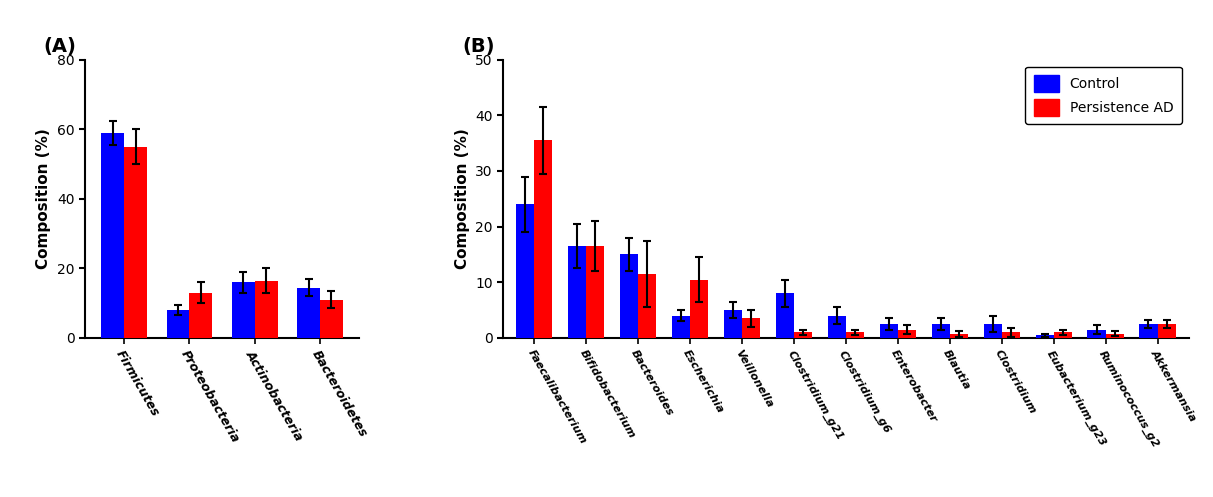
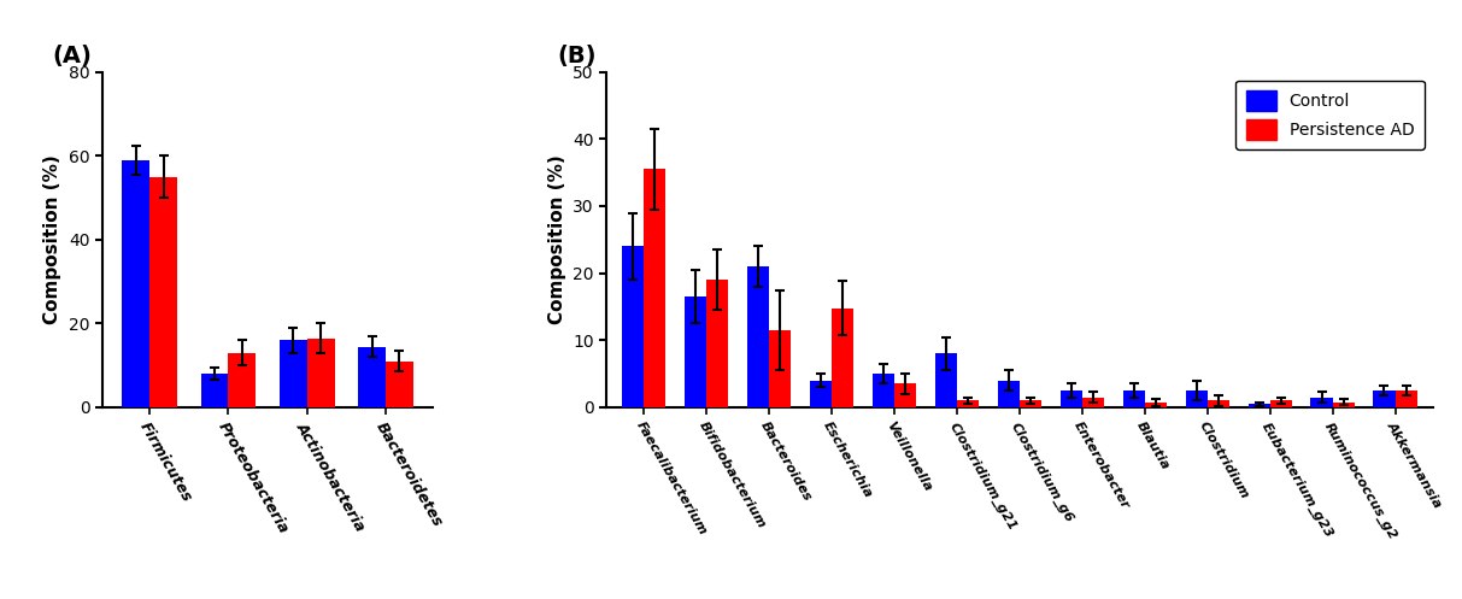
Persistence AD/Bifidobacterium: 16.5 -> 19.0
Control/Bacteroides: 15.0 -> 21.0
Persistence AD/Escherichia: 10.5 -> 14.8
